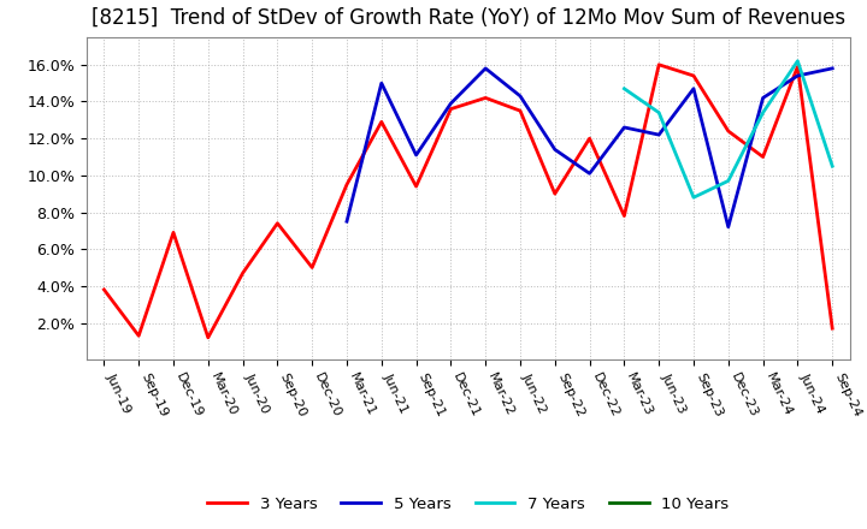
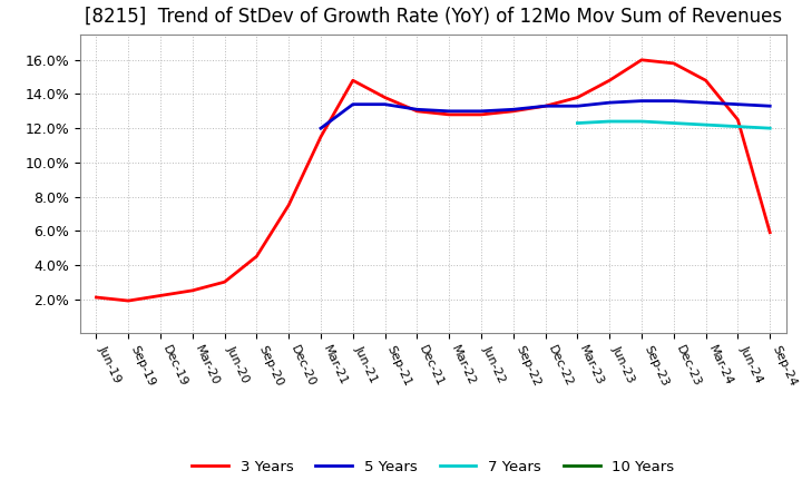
3 Years/Jun-19: 3.8% -> 2.1%
3 Years/Sep-19: 1.3% -> 1.9%
3 Years/Dec-19: 6.9% -> 2.2%
3 Years/Mar-20: 1.2% -> 2.5%
3 Years/Jun-20: 4.7% -> 3.0%
3 Years/Sep-20: 7.4% -> 4.5%
3 Years/Dec-20: 5.0% -> 7.5%
3 Years/Mar-21: 9.5% -> 11.5%
5 Years/Mar-21: 7.5% -> 12.0%
3 Years/Jun-21: 12.9% -> 14.8%
5 Years/Jun-21: 15.0% -> 13.4%
3 Years/Sep-21: 9.4% -> 13.8%
5 Years/Sep-21: 11.1% -> 13.4%
3 Years/Dec-21: 13.6% -> 13.0%
5 Years/Dec-21: 13.9% -> 13.1%
3 Years/Mar-22: 14.2% -> 12.8%
5 Years/Mar-22: 15.8% -> 13.0%
3 Years/Jun-22: 13.5% -> 12.8%
5 Years/Jun-22: 14.3% -> 13.0%
3 Years/Sep-22: 9.0% -> 13.0%
5 Years/Sep-22: 11.4% -> 13.1%
3 Years/Dec-22: 12.0% -> 13.3%
5 Years/Dec-22: 10.1% -> 13.3%
3 Years/Mar-23: 7.8% -> 13.8%
5 Years/Mar-23: 12.6% -> 13.3%
7 Years/Mar-23: 14.7% -> 12.3%
3 Years/Jun-23: 16.0% -> 14.8%
5 Years/Jun-23: 12.2% -> 13.5%
7 Years/Jun-23: 13.4% -> 12.4%
3 Years/Sep-23: 15.4% -> 16.0%
5 Years/Sep-23: 14.7% -> 13.6%
7 Years/Sep-23: 8.8% -> 12.4%
3 Years/Dec-23: 12.4% -> 15.8%
5 Years/Dec-23: 7.2% -> 13.6%
7 Years/Dec-23: 9.7% -> 12.3%
3 Years/Mar-24: 11.0% -> 14.8%
5 Years/Mar-24: 14.2% -> 13.5%
7 Years/Mar-24: 13.4% -> 12.2%
3 Years/Jun-24: 15.9% -> 12.5%
5 Years/Jun-24: 15.4% -> 13.4%
7 Years/Jun-24: 16.2% -> 12.1%
3 Years/Sep-24: 1.7% -> 5.9%
5 Years/Sep-24: 15.8% -> 13.3%
7 Years/Sep-24: 10.5% -> 12.0%
